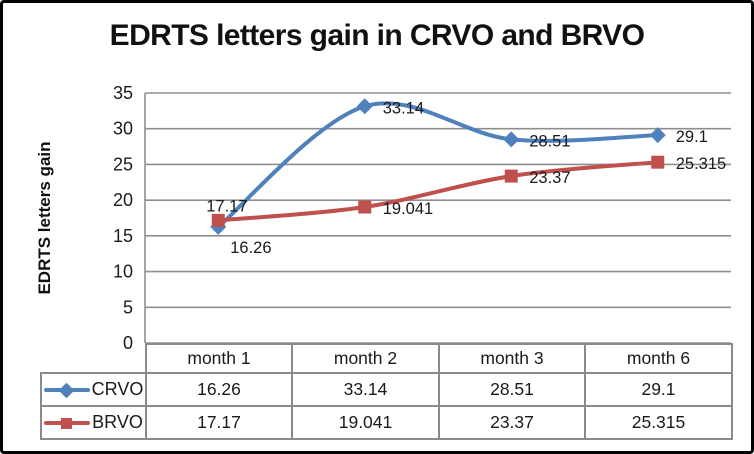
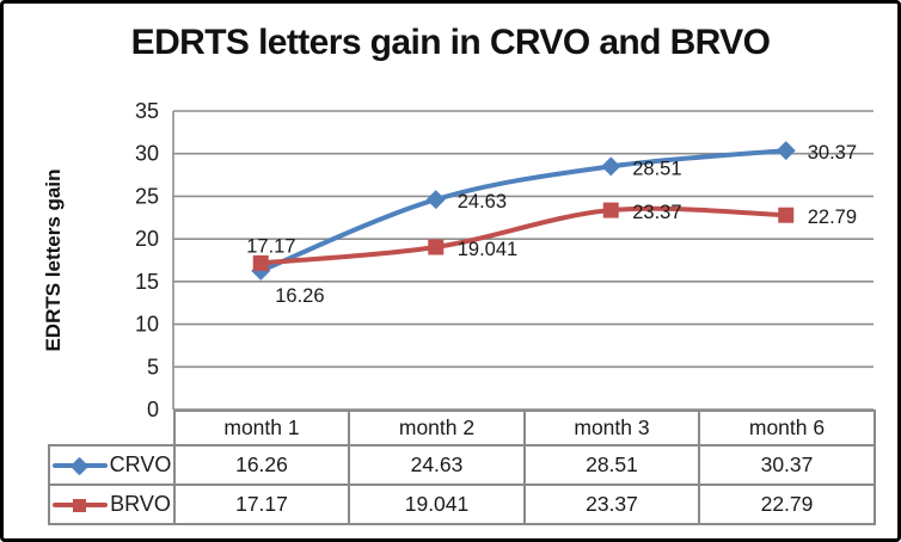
CRVO/month 2: 33.14 -> 24.63
CRVO/month 6: 29.1 -> 30.37
BRVO/month 6: 25.315 -> 22.79
